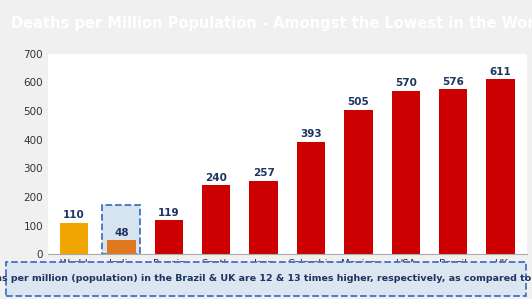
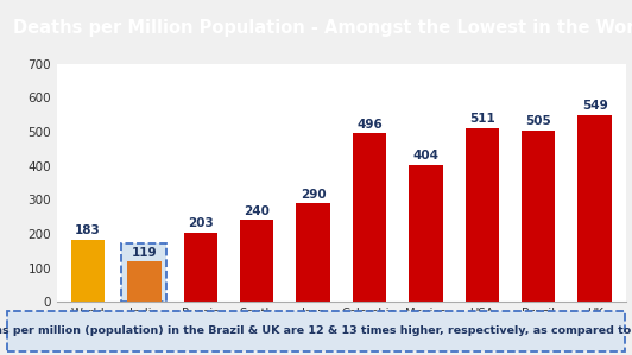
World: 110 -> 183
India: 48 -> 119
Russia: 119 -> 203
Iran: 257 -> 290
Colombia: 393 -> 496
Mexico: 505 -> 404
USA: 570 -> 511
Brazil: 576 -> 505
UK: 611 -> 549
